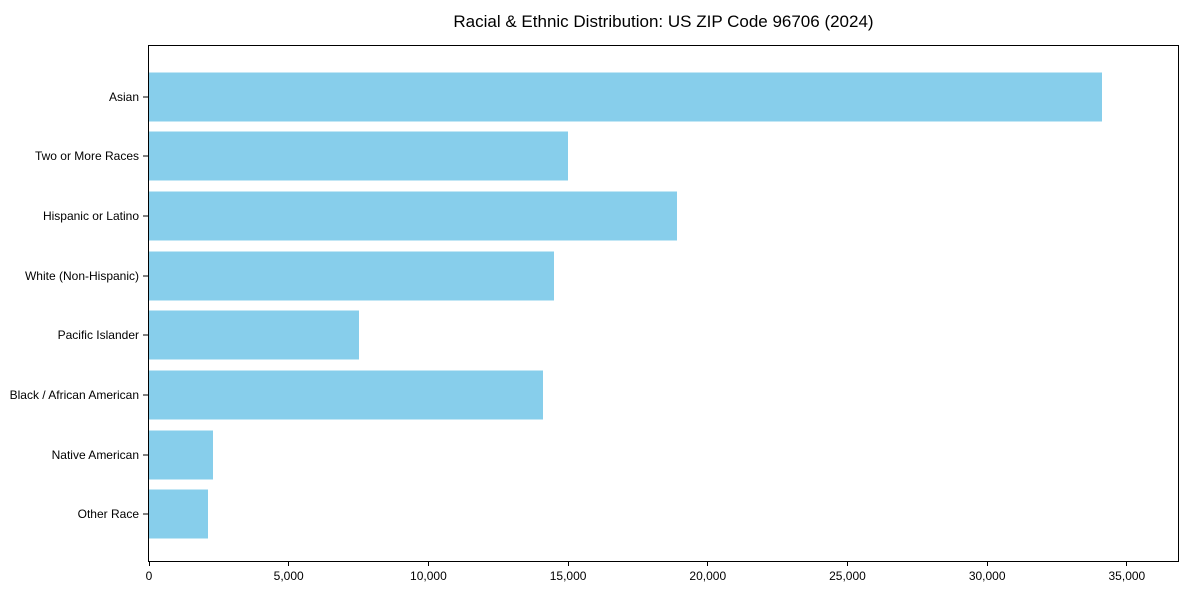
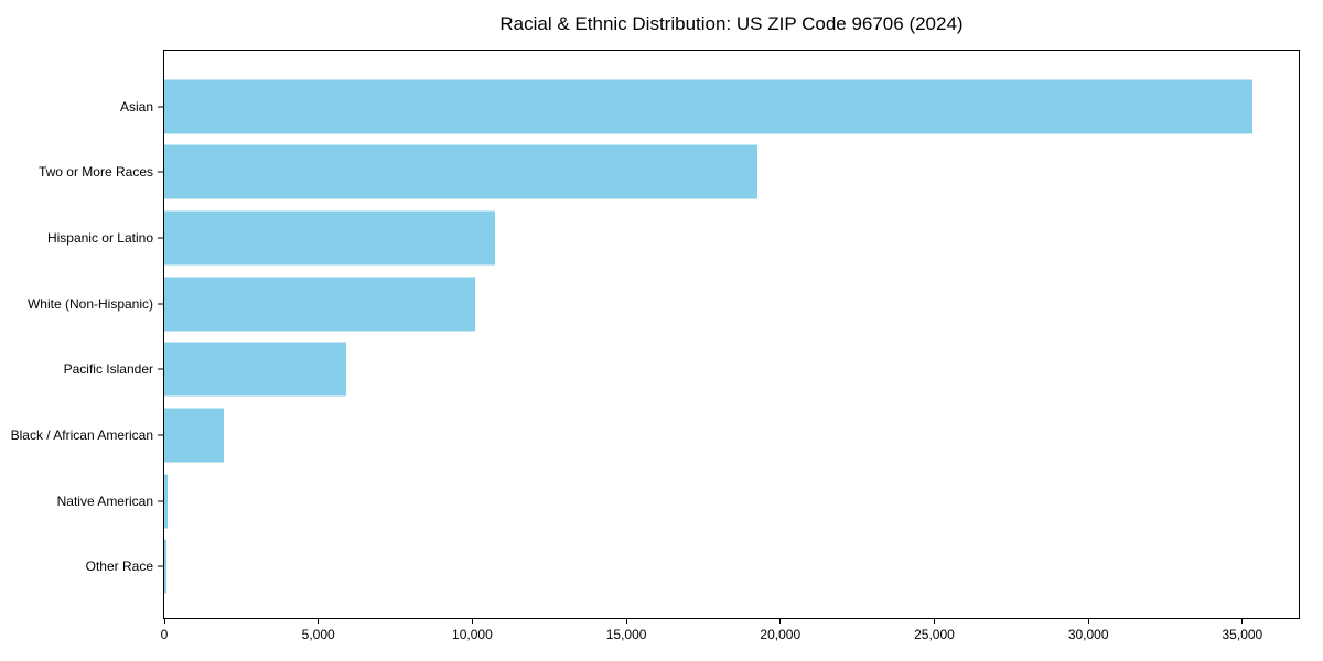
Asian: 34100 -> 35300
Two or More Races: 15000 -> 19200
Hispanic or Latino: 18900 -> 10800
White (Non-Hispanic): 14500 -> 10100
Pacific Islander: 7500 -> 5900
Black / African American: 14100 -> 1900
Native American: 2300 -> 100
Other Race: 2100 -> 100
